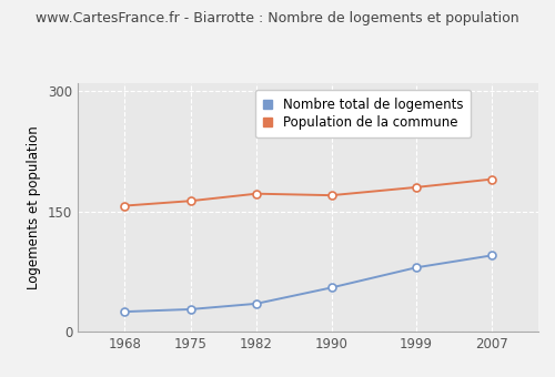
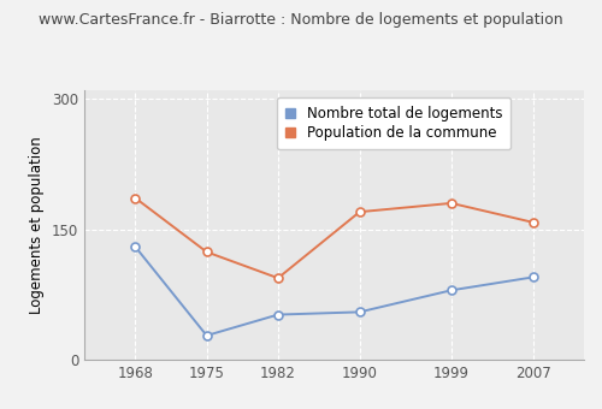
Nombre total de logements/1968: 25 -> 130
Population de la commune/1968: 157 -> 186
Population de la commune/1975: 163 -> 124
Nombre total de logements/1982: 35 -> 52
Population de la commune/1982: 172 -> 94
Population de la commune/2007: 190 -> 158
